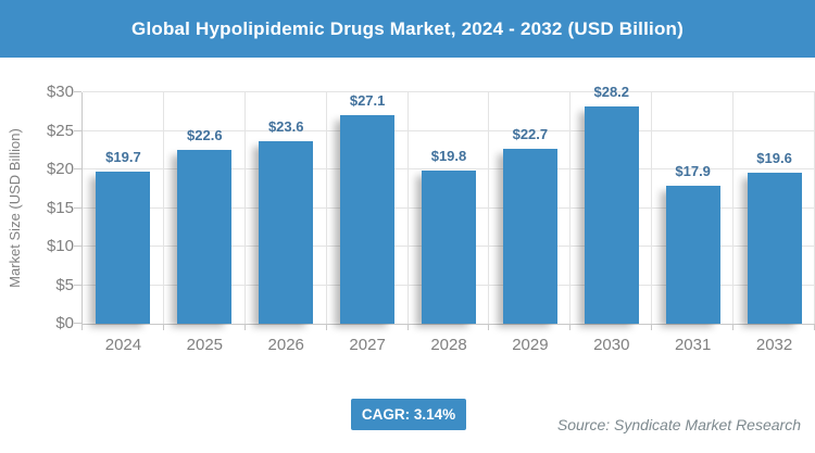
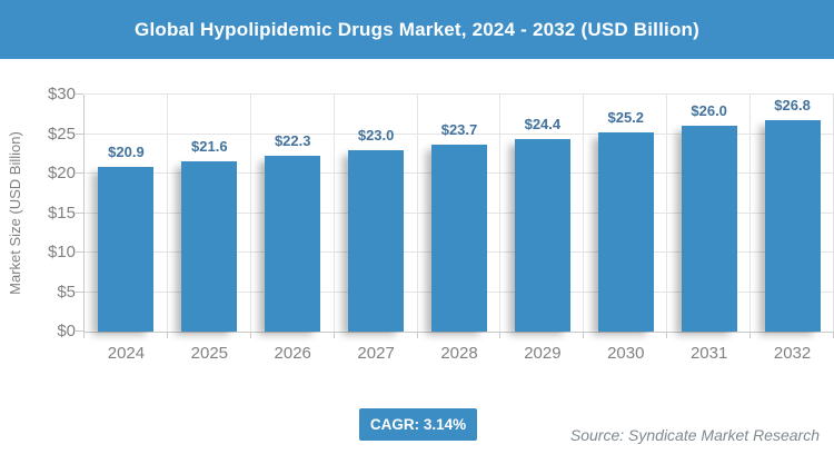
2024: $19.7 -> $20.9
2025: $22.6 -> $21.6
2026: $23.6 -> $22.3
2027: $27.1 -> $23.0
2028: $19.8 -> $23.7
2029: $22.7 -> $24.4
2030: $28.2 -> $25.2
2031: $17.9 -> $26.0
2032: $19.6 -> $26.8
